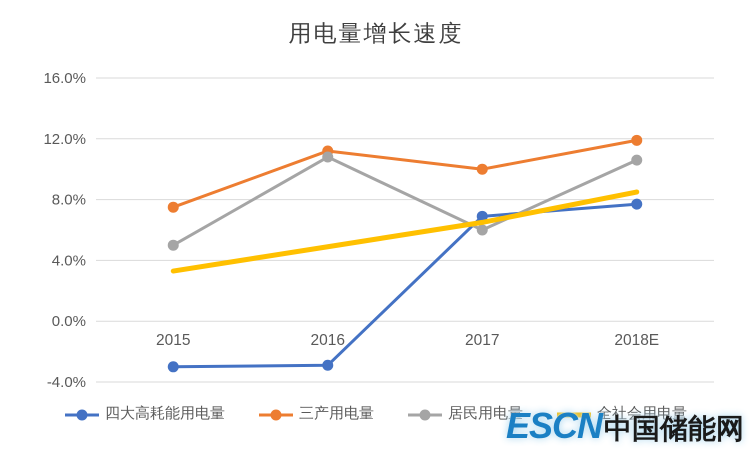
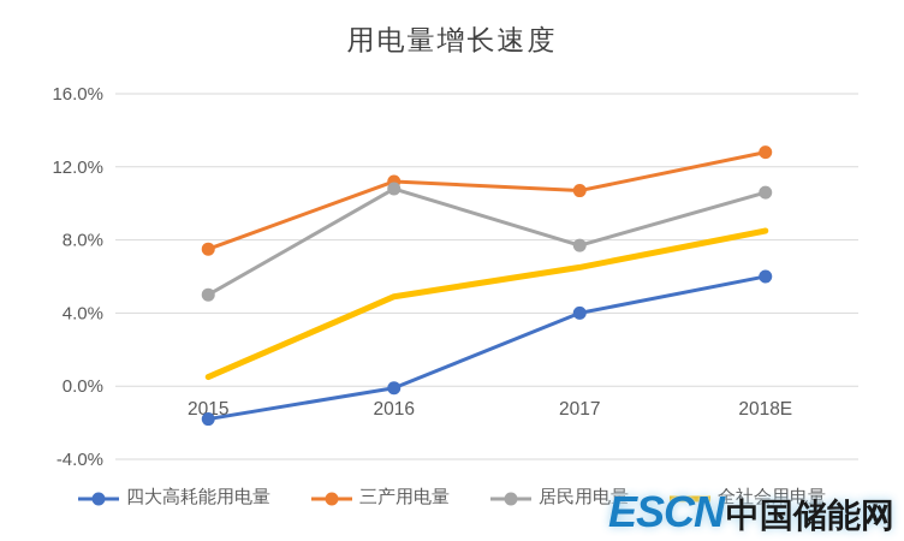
四大高耗能用电量/2015: -3.0% -> -1.8%
全社会用电量/2015: 3.3% -> 0.5%
四大高耗能用电量/2016: -2.9% -> -0.1%
四大高耗能用电量/2017: 6.9% -> 4.0%
三产用电量/2017: 10.0% -> 10.7%
居民用电量/2017: 6.0% -> 7.7%
四大高耗能用电量/2018E: 7.7% -> 6.0%
三产用电量/2018E: 11.9% -> 12.8%
